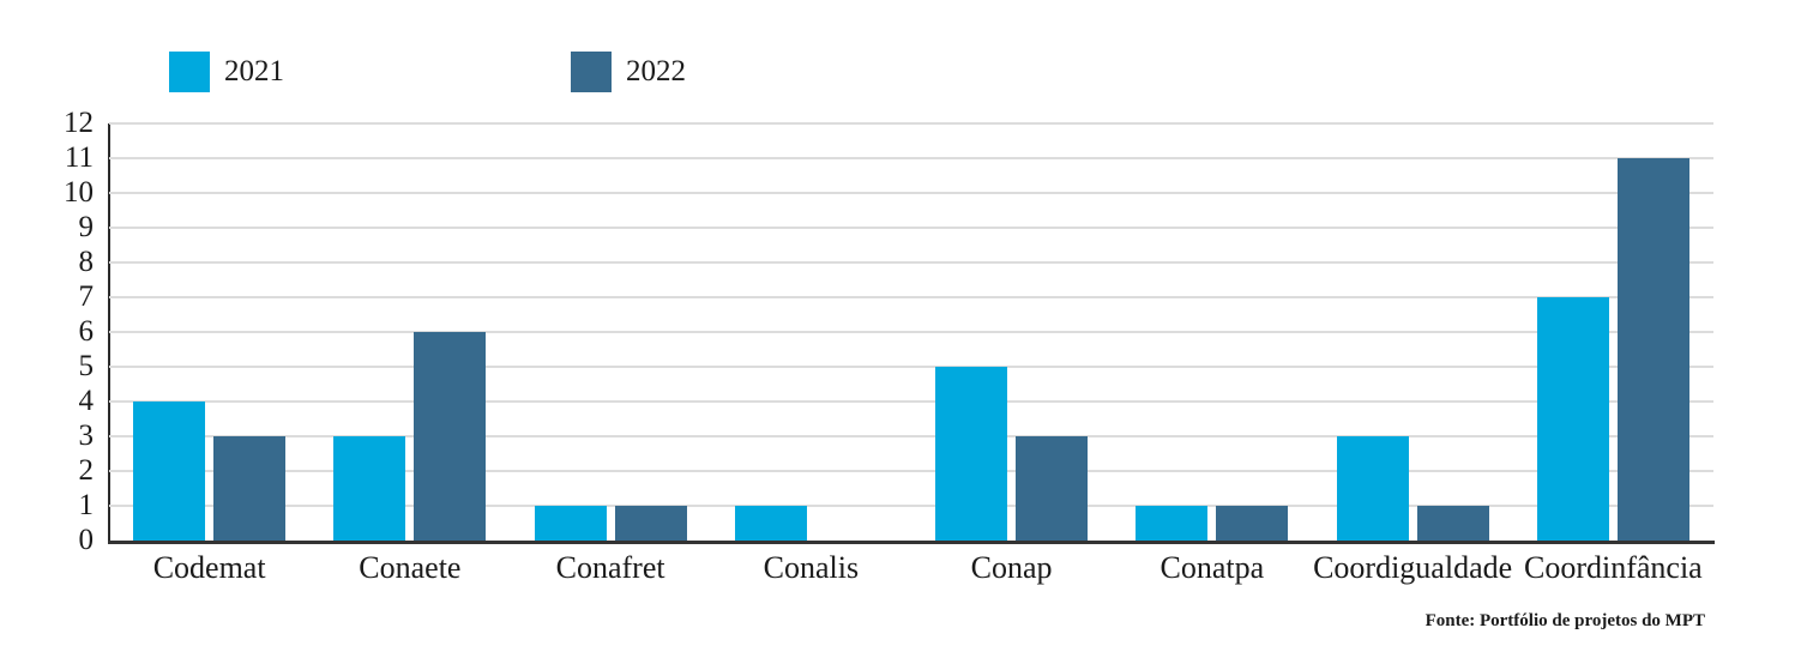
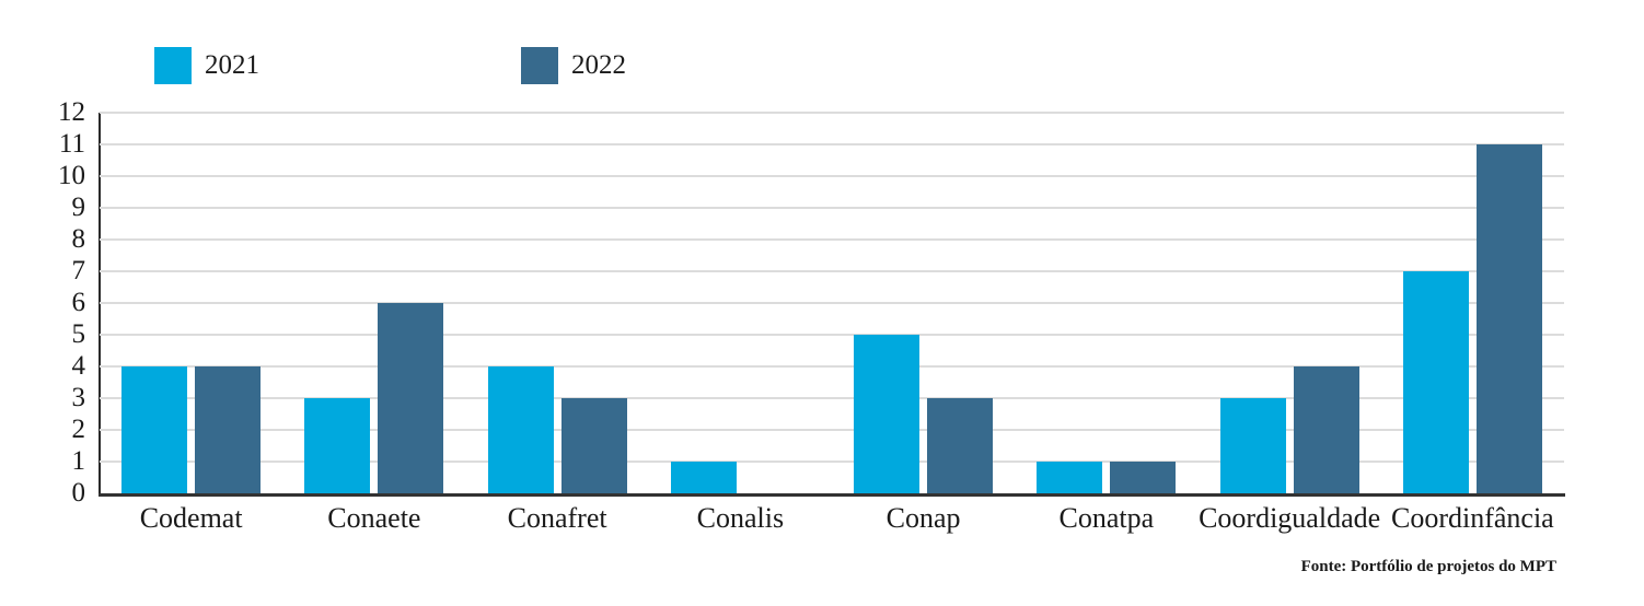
2022/Codemat: 3 -> 4
2021/Conafret: 1 -> 4
2022/Conafret: 1 -> 3
2022/Coordigualdade: 1 -> 4
